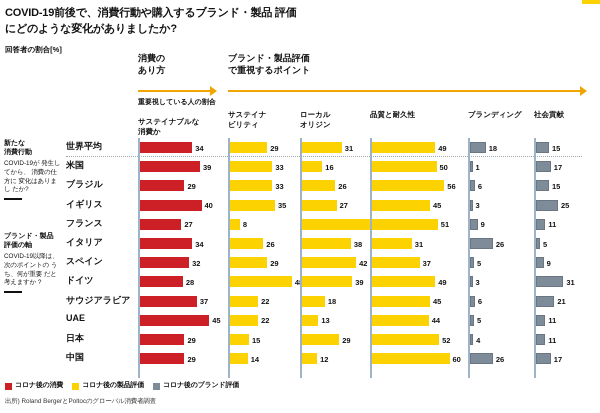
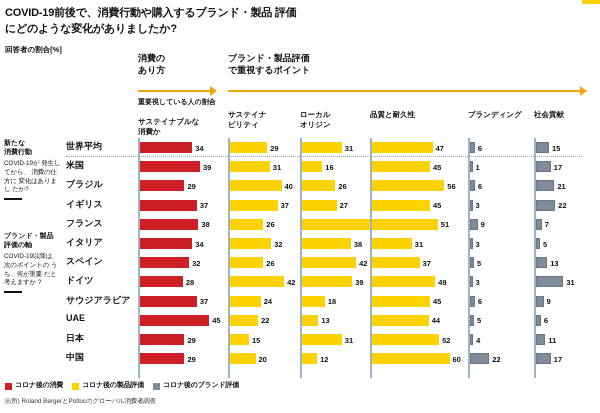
品質と耐久性/世界平均: 49 -> 47
ブランディング/世界平均: 18 -> 6
サステイナビリティ/米国: 33 -> 31
品質と耐久性/米国: 50 -> 45
サステイナビリティ/ブラジル: 33 -> 40
社会貢献/ブラジル: 15 -> 21
サステイナブルな消費か/イギリス: 40 -> 37
サステイナビリティ/イギリス: 35 -> 37
社会貢献/イギリス: 25 -> 22
サステイナブルな消費か/フランス: 27 -> 38
サステイナビリティ/フランス: 8 -> 26
社会貢献/フランス: 11 -> 7
サステイナビリティ/イタリア: 26 -> 32
ブランディング/イタリア: 26 -> 3
サステイナビリティ/スペイン: 29 -> 26
社会貢献/スペイン: 9 -> 13
サステイナビリティ/ドイツ: 48 -> 42
サステイナビリティ/サウジアラビア: 22 -> 24
社会貢献/サウジアラビア: 21 -> 9
社会貢献/UAE: 11 -> 6
ローカルオリジン/日本: 29 -> 31
サステイナビリティ/中国: 14 -> 20
ブランディング/中国: 26 -> 22
